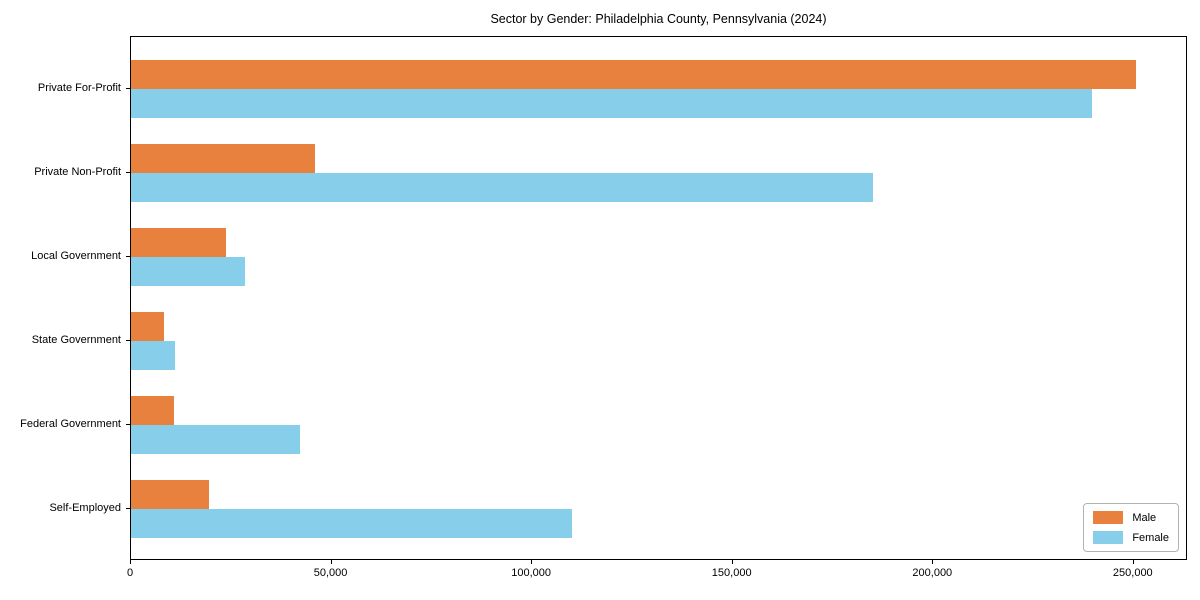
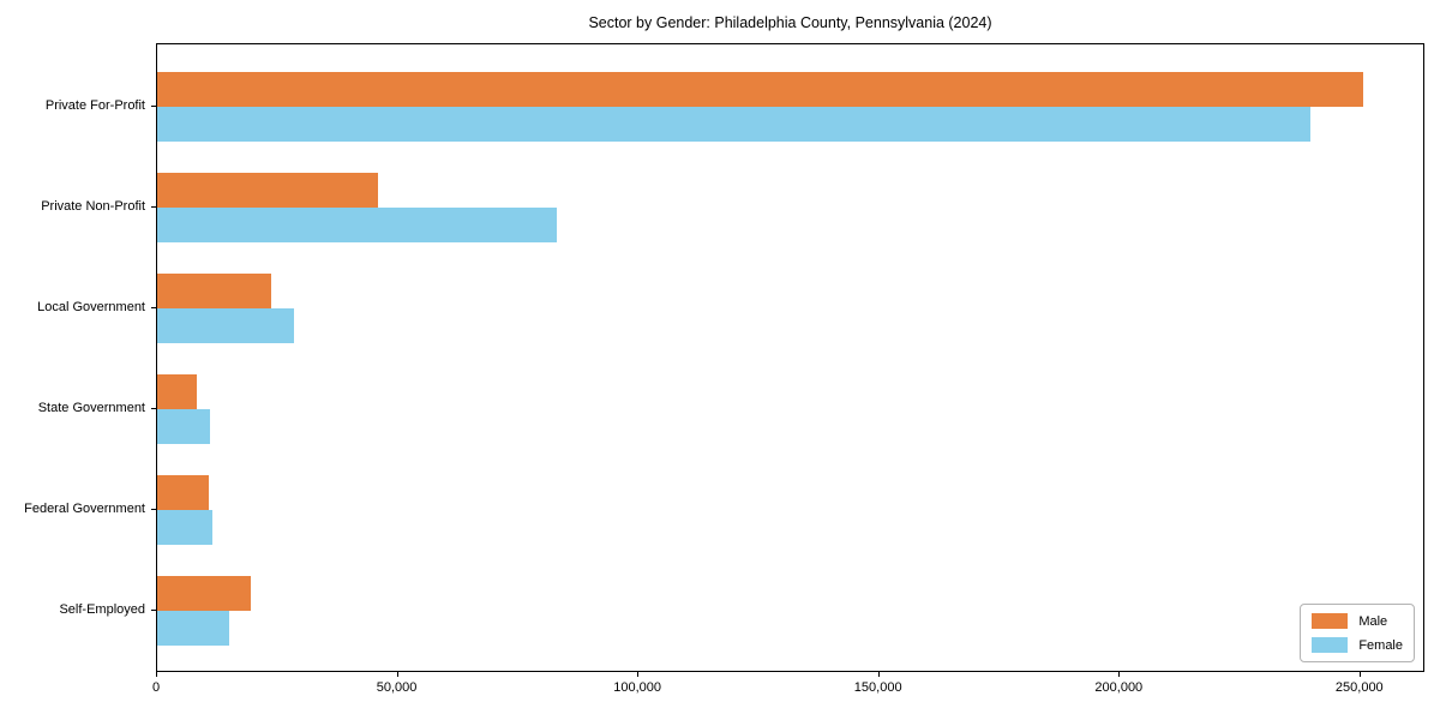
Female/Private Non-Profit: 185000 -> 83000
Female/Federal Government: 42000 -> 12000
Female/Self-Employed: 110000 -> 15000
